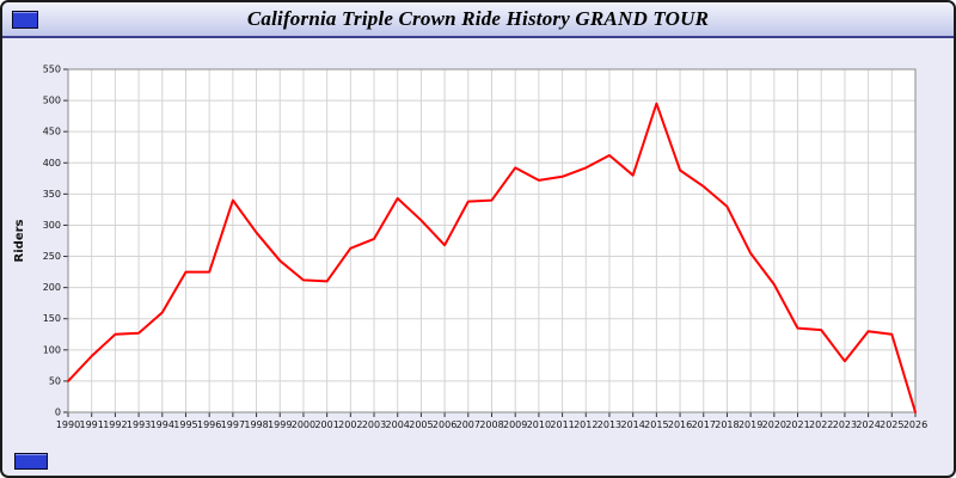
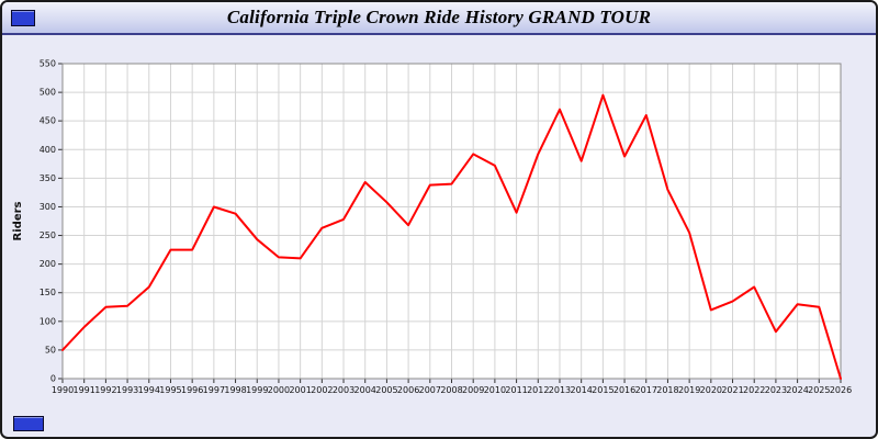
1997: 340 -> 300
2011: 380 -> 290
2013: 410 -> 470
2017: 360 -> 460
2020: 200 -> 120
2022: 130 -> 160
